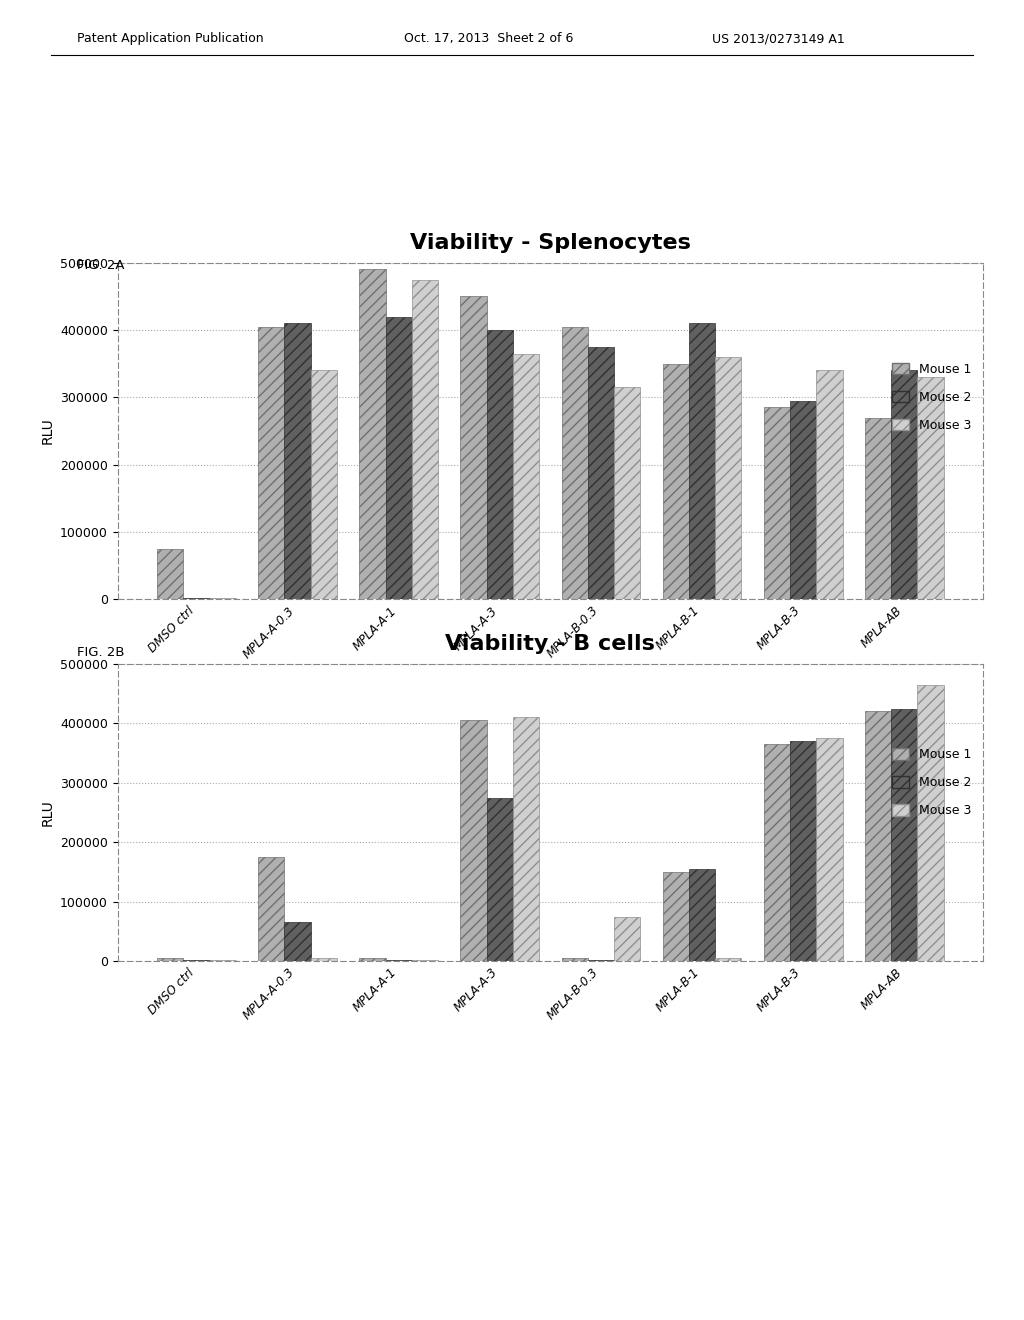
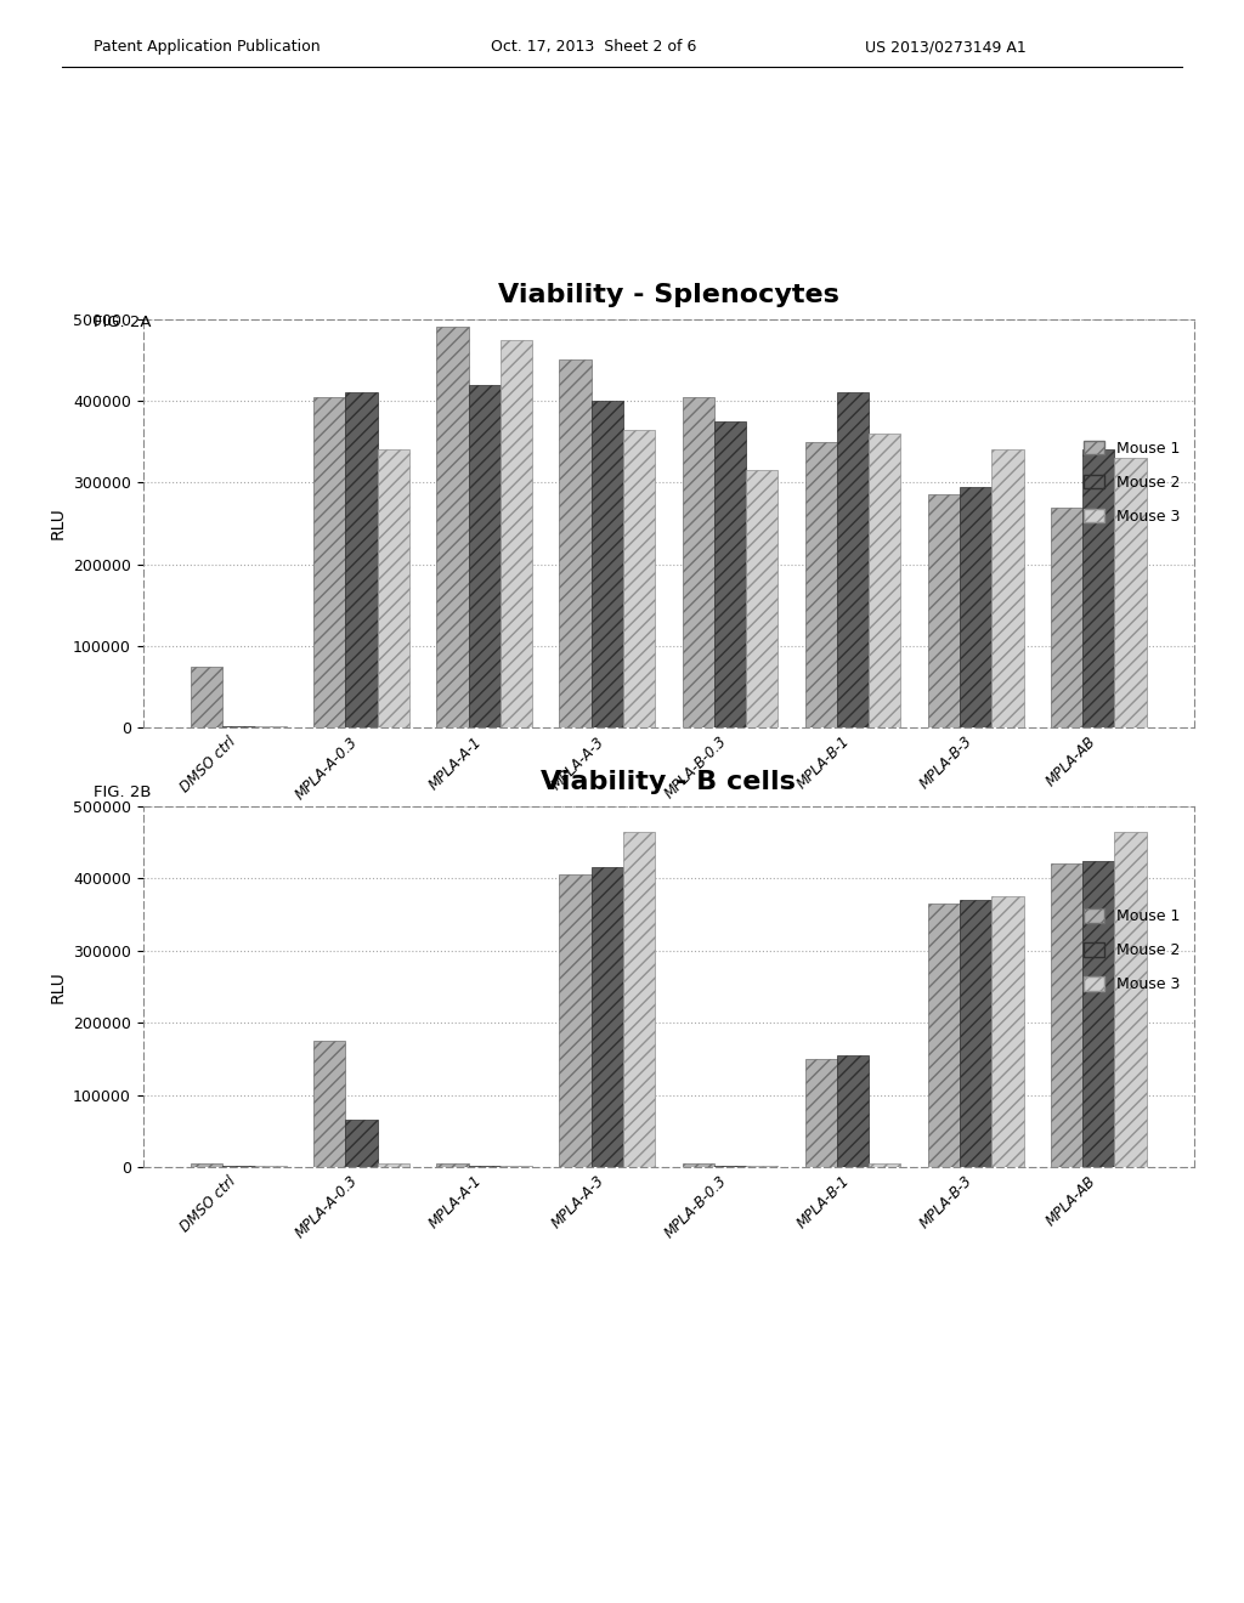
Mouse 2/MPLA-A-3: 274000 -> 415000
Mouse 3/MPLA-A-3: 410000 -> 465000
Mouse 3/MPLA-B-0.3: 74000 -> 2000
